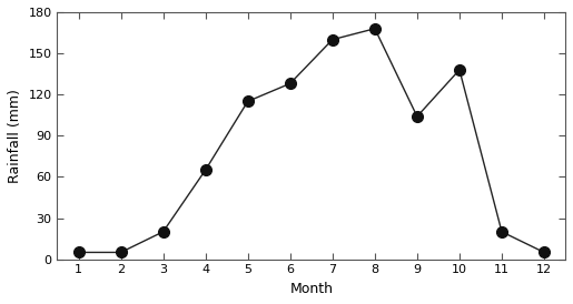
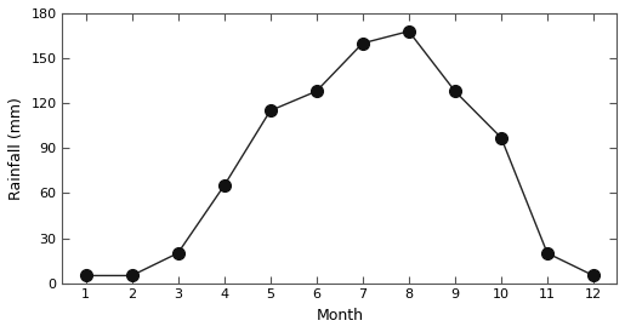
9: 104 -> 128
10: 138 -> 97
